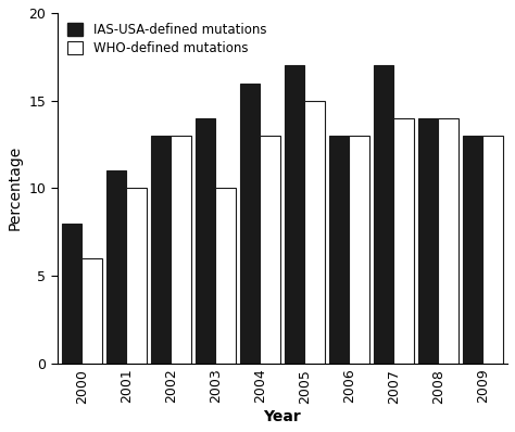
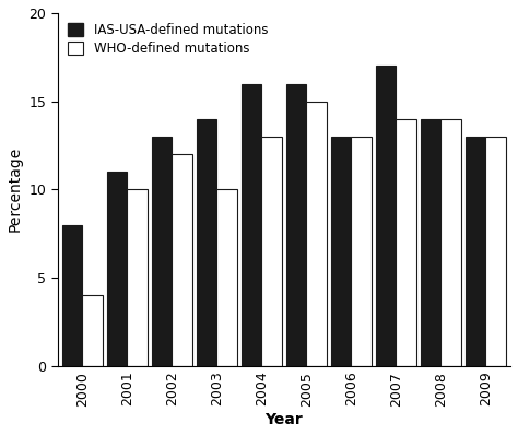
WHO-defined mutations/2000: 6 -> 4
WHO-defined mutations/2002: 13 -> 12
IAS-USA-defined mutations/2005: 17 -> 16
